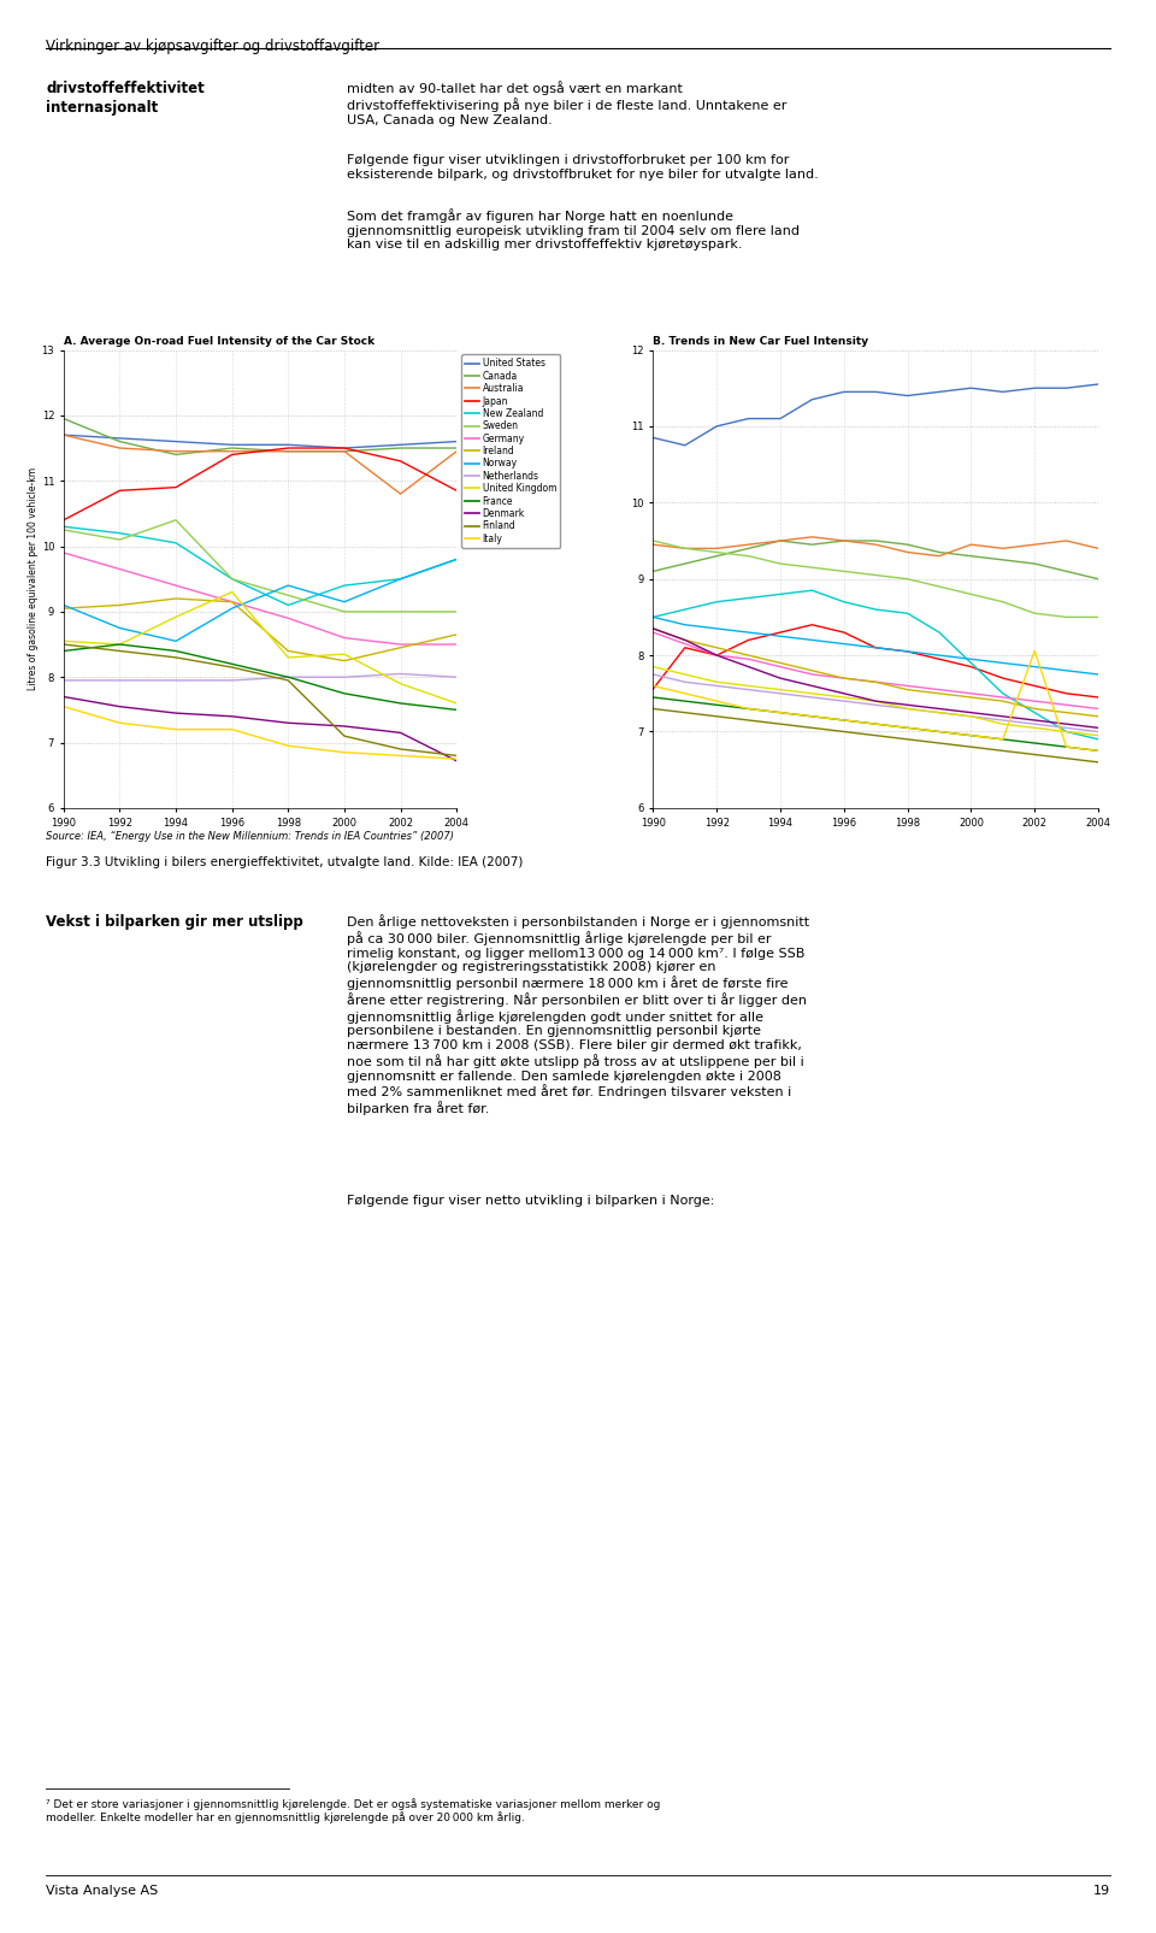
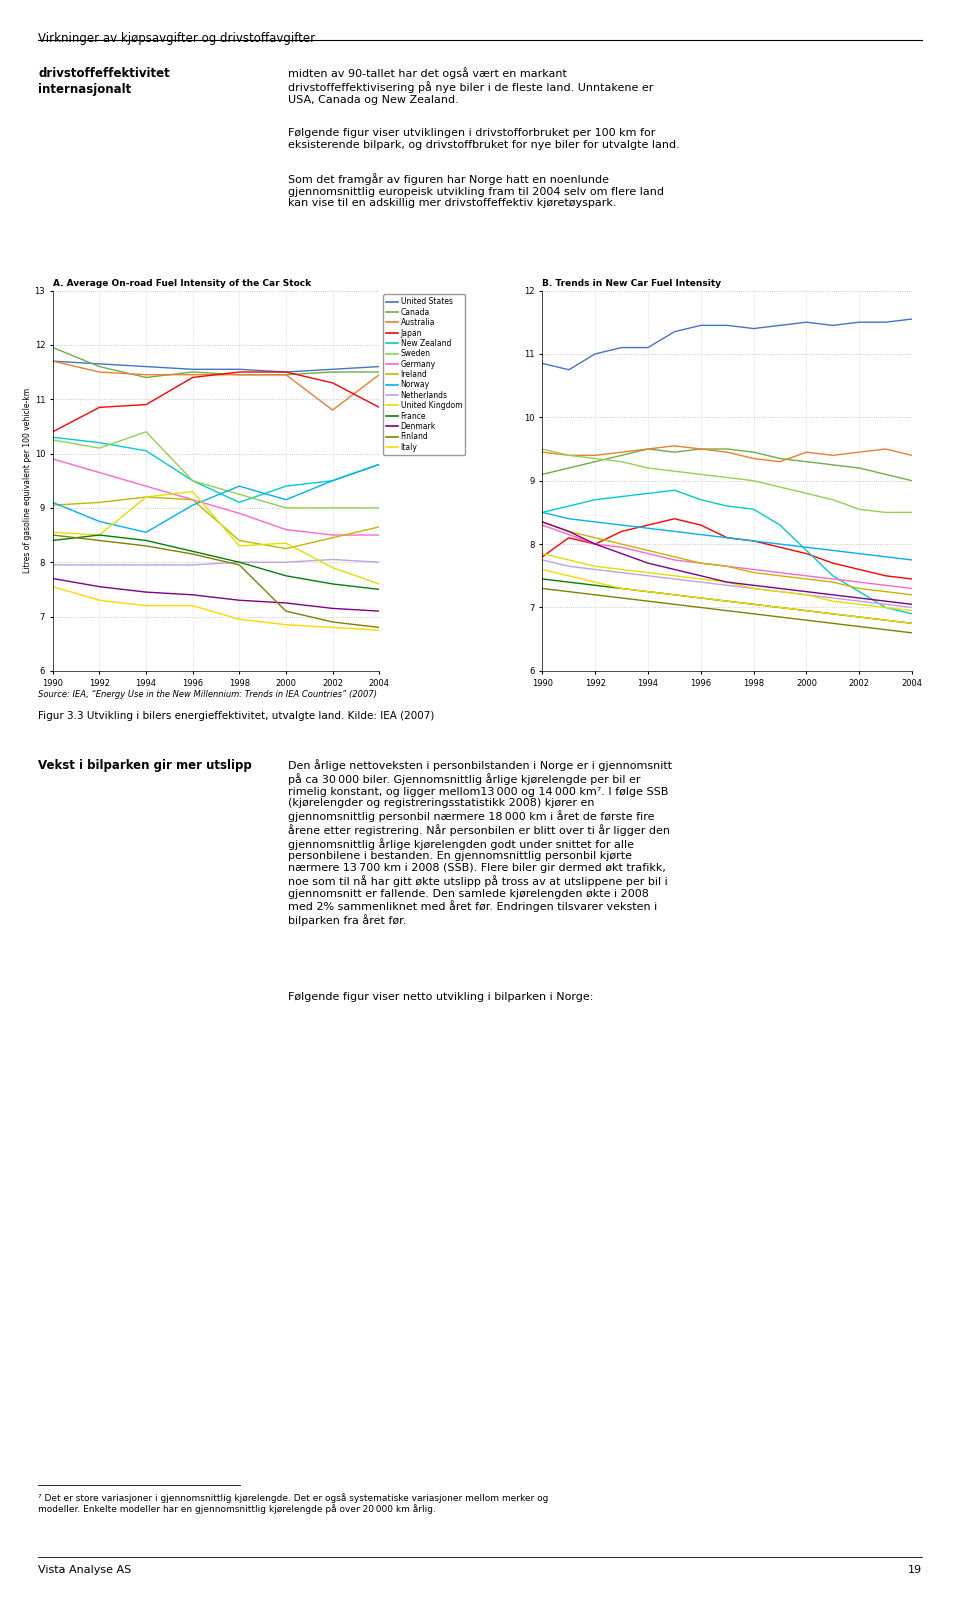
A. Average On-road Fuel Intensity of the Car Stock/United Kingdom/1994: 8.92 -> 9.20
A. Average On-road Fuel Intensity of the Car Stock/Denmark/2004: 6.72 -> 7.10
B. Trends in New Car Fuel Intensity/Japan/1990: 7.56 -> 7.80
B. Trends in New Car Fuel Intensity/Italy/2002: 8.06 -> 6.85
